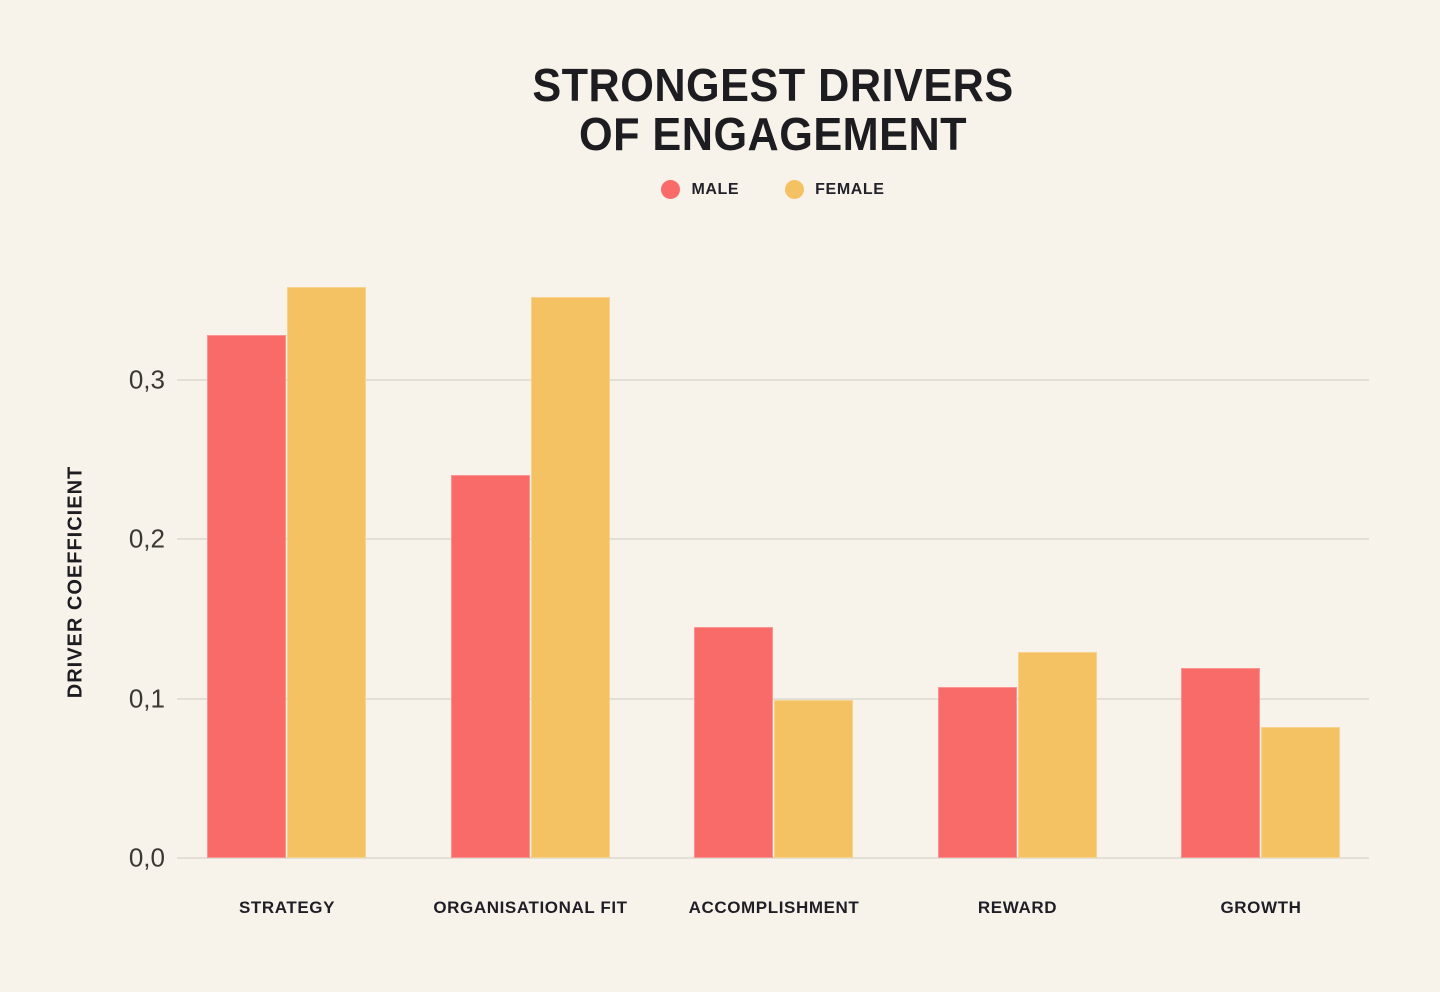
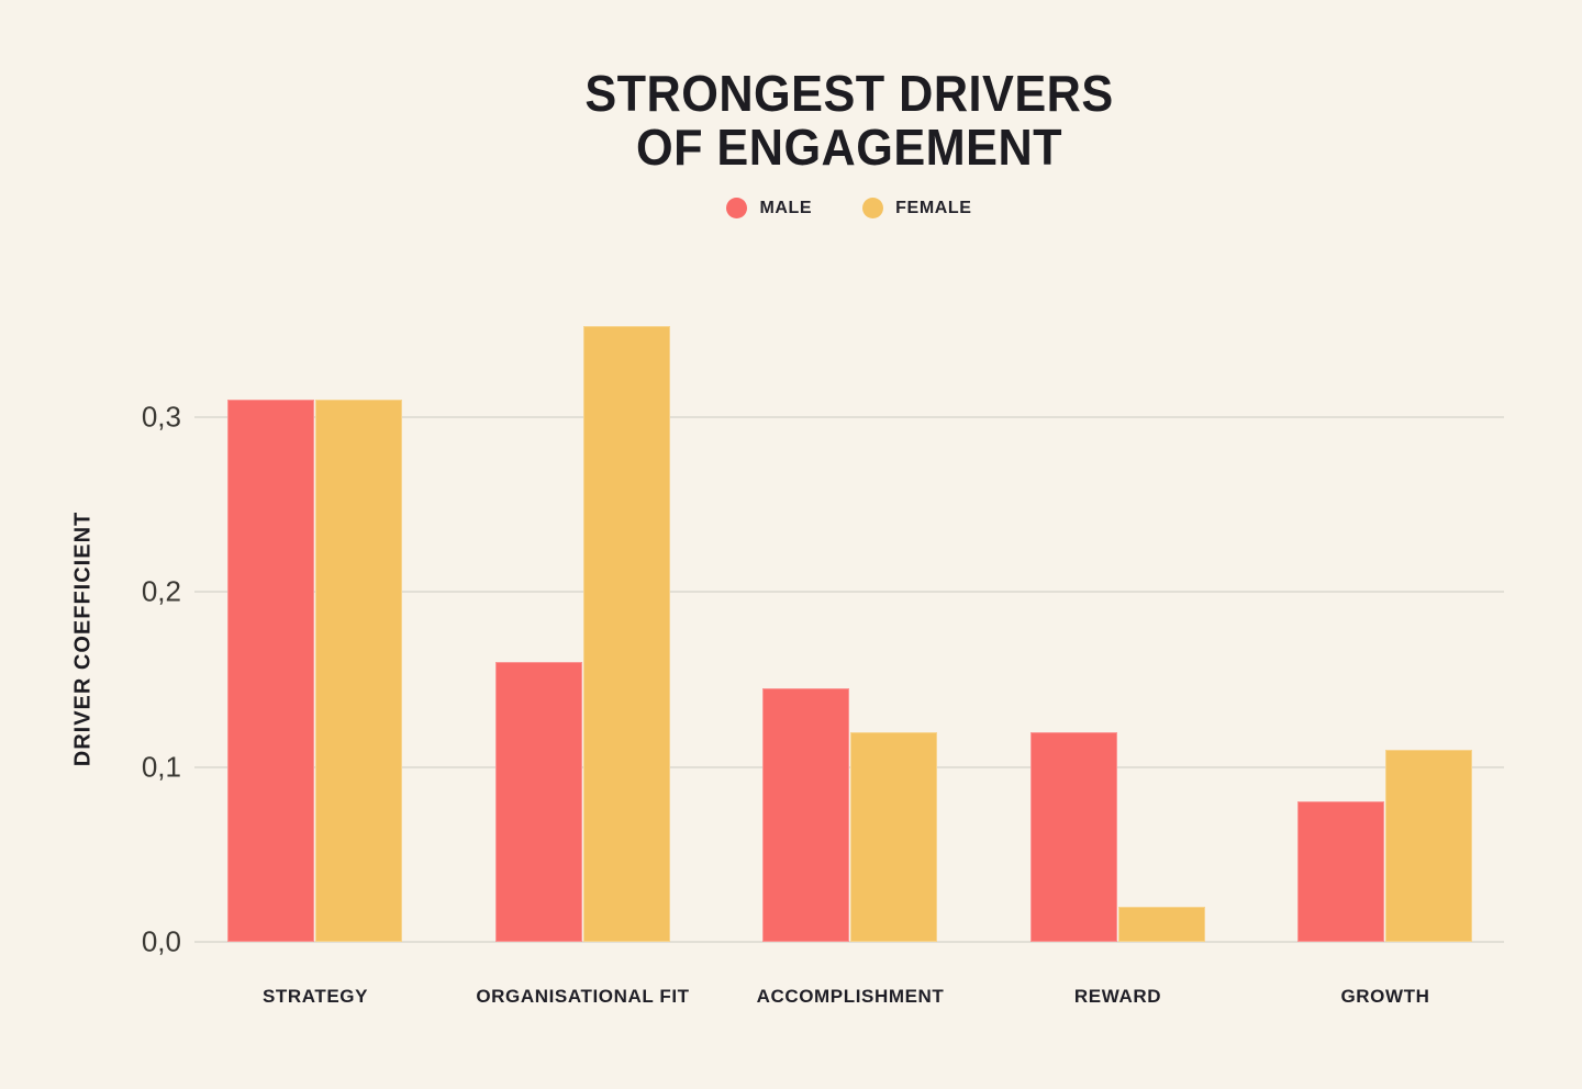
MALE/STRATEGY: 0,33 -> 0,31
FEMALE/STRATEGY: 0,36 -> 0,31
MALE/ORGANISATIONAL FIT: 0,24 -> 0,16
FEMALE/ACCOMPLISHMENT: 0,10 -> 0,12
MALE/REWARD: 0,11 -> 0,12
FEMALE/REWARD: 0,13 -> 0,02
MALE/GROWTH: 0,12 -> 0,08
FEMALE/GROWTH: 0,08 -> 0,11
